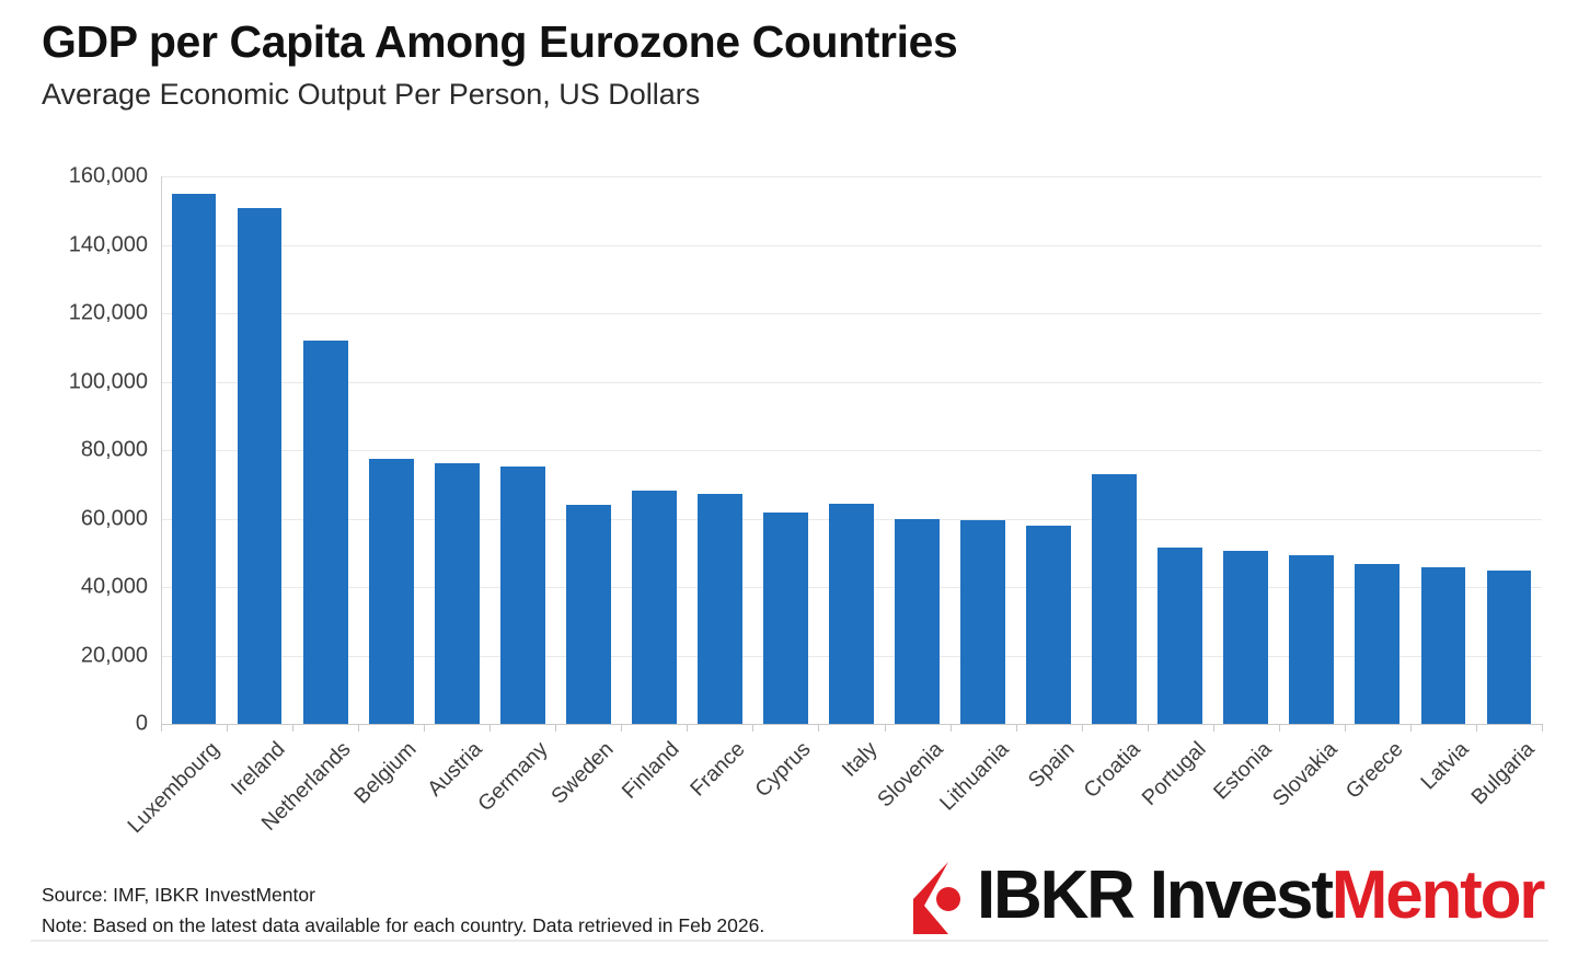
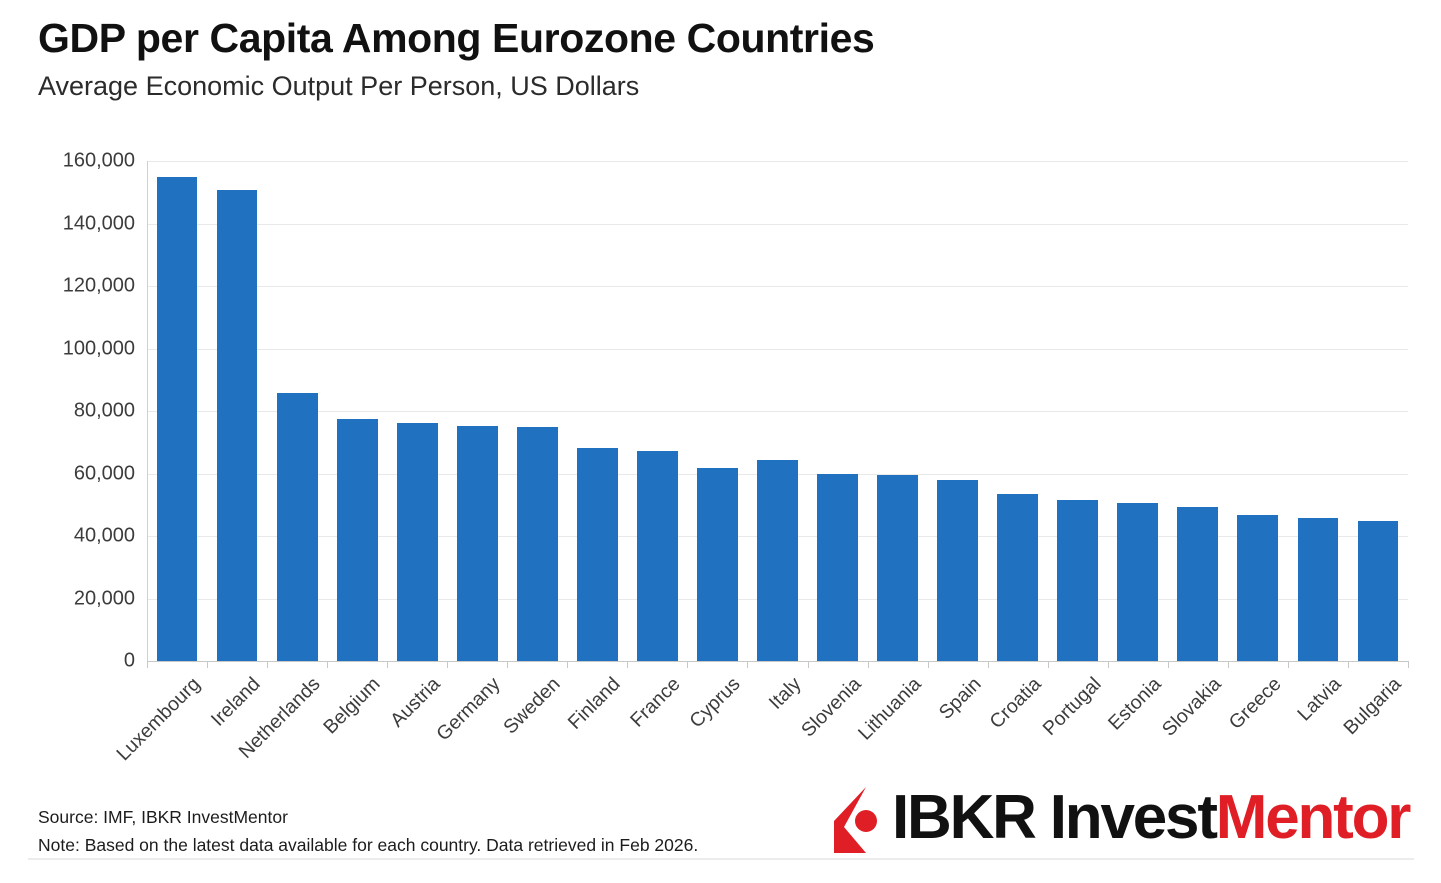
Netherlands: 112000 -> 86000
Sweden: 64000 -> 75000
Croatia: 73000 -> 54000
